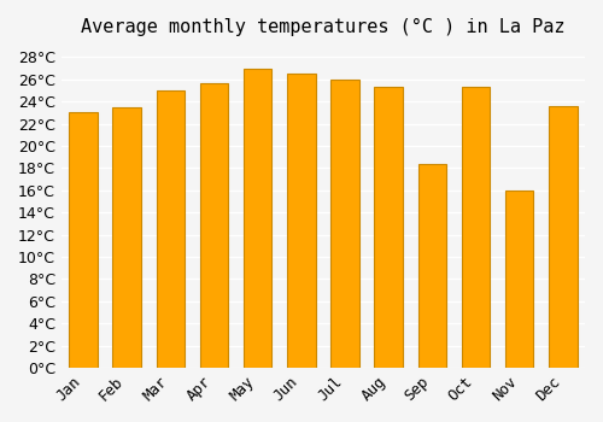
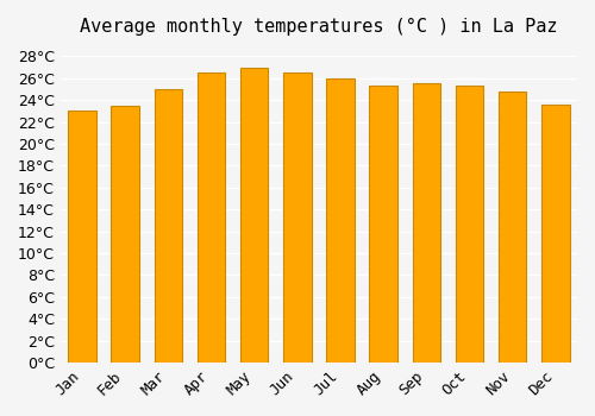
Apr: 25.6°C -> 26.5°C
Sep: 18.4°C -> 25.5°C
Nov: 16.0°C -> 24.8°C
